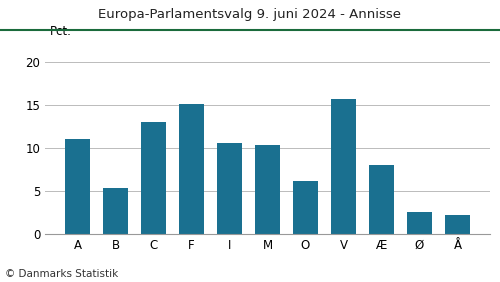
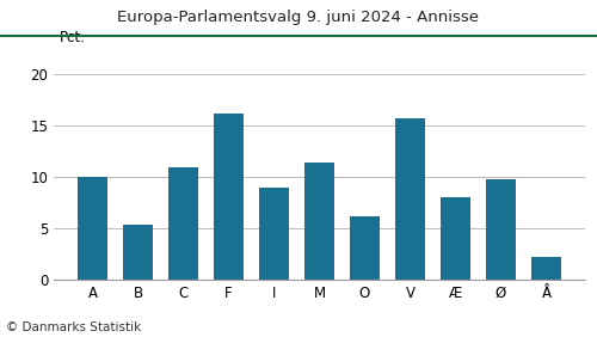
A: 11.1 -> 10.0
C: 13.0 -> 11.0
F: 15.1 -> 16.2
I: 10.6 -> 9.0
M: 10.4 -> 11.4
Ø: 2.6 -> 9.8
